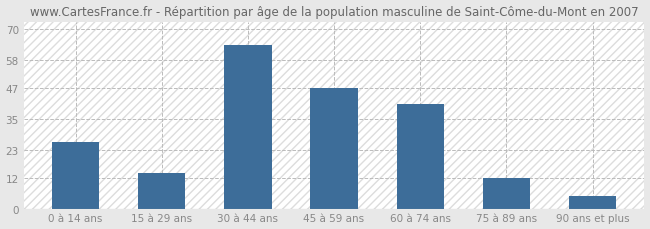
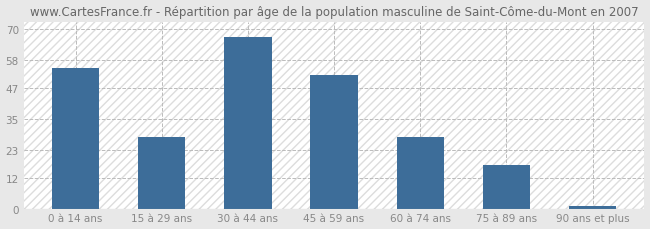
0 à 14 ans: 26 -> 55
15 à 29 ans: 14 -> 28
30 à 44 ans: 64 -> 67
45 à 59 ans: 47 -> 52
60 à 74 ans: 41 -> 28
75 à 89 ans: 12 -> 17
90 ans et plus: 5 -> 1
